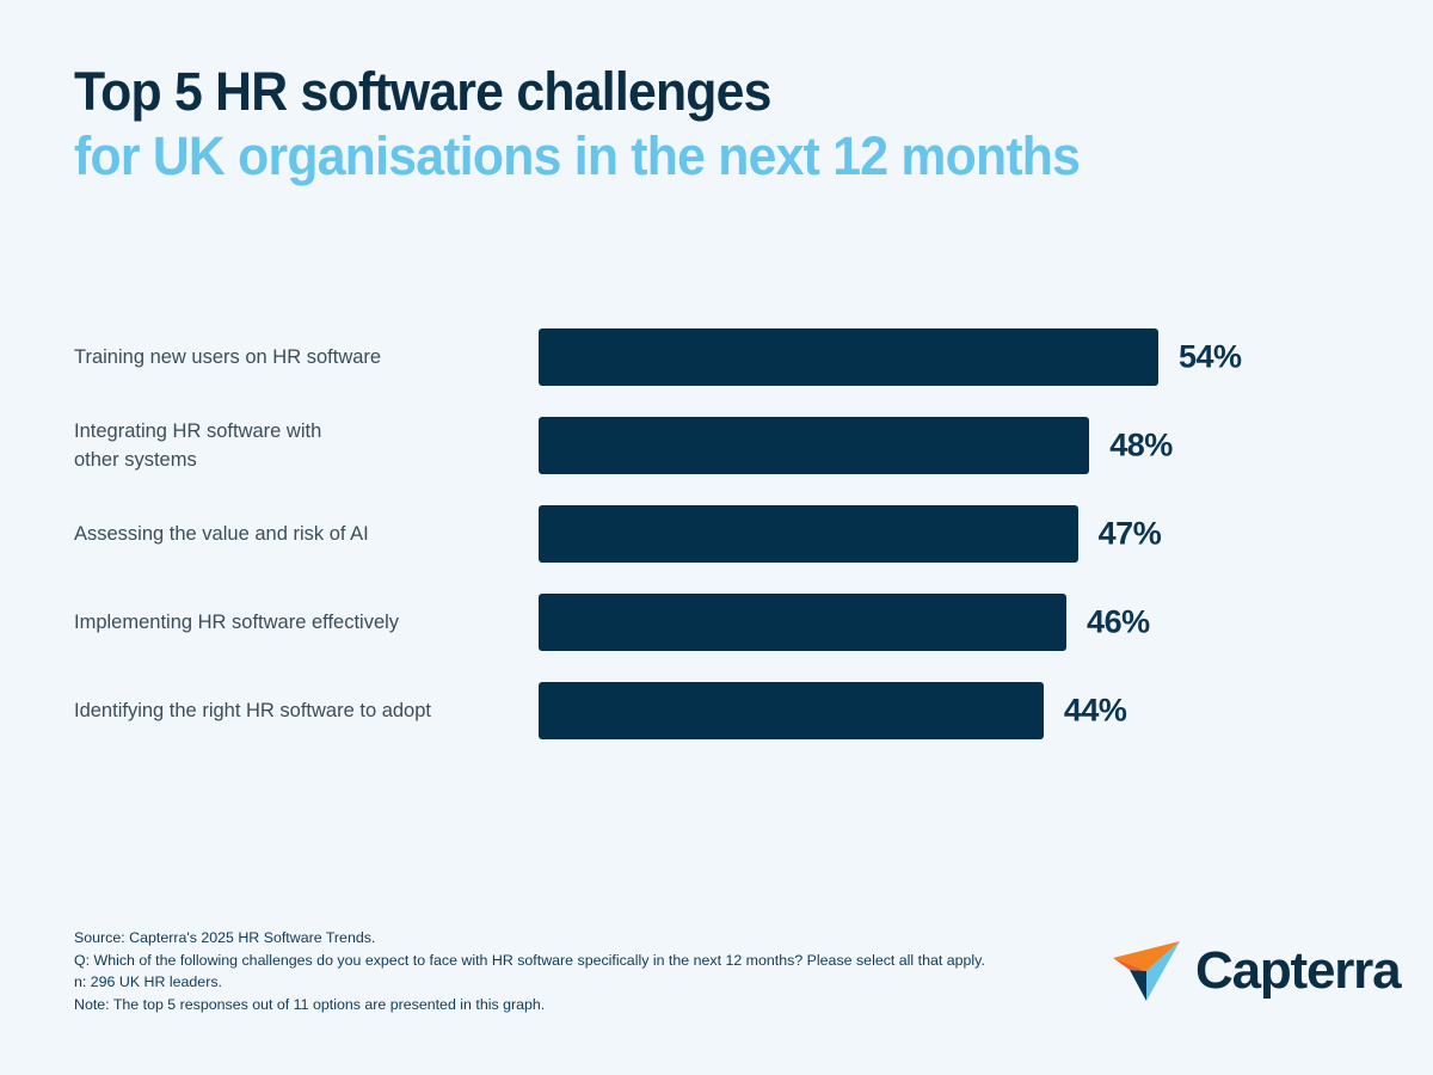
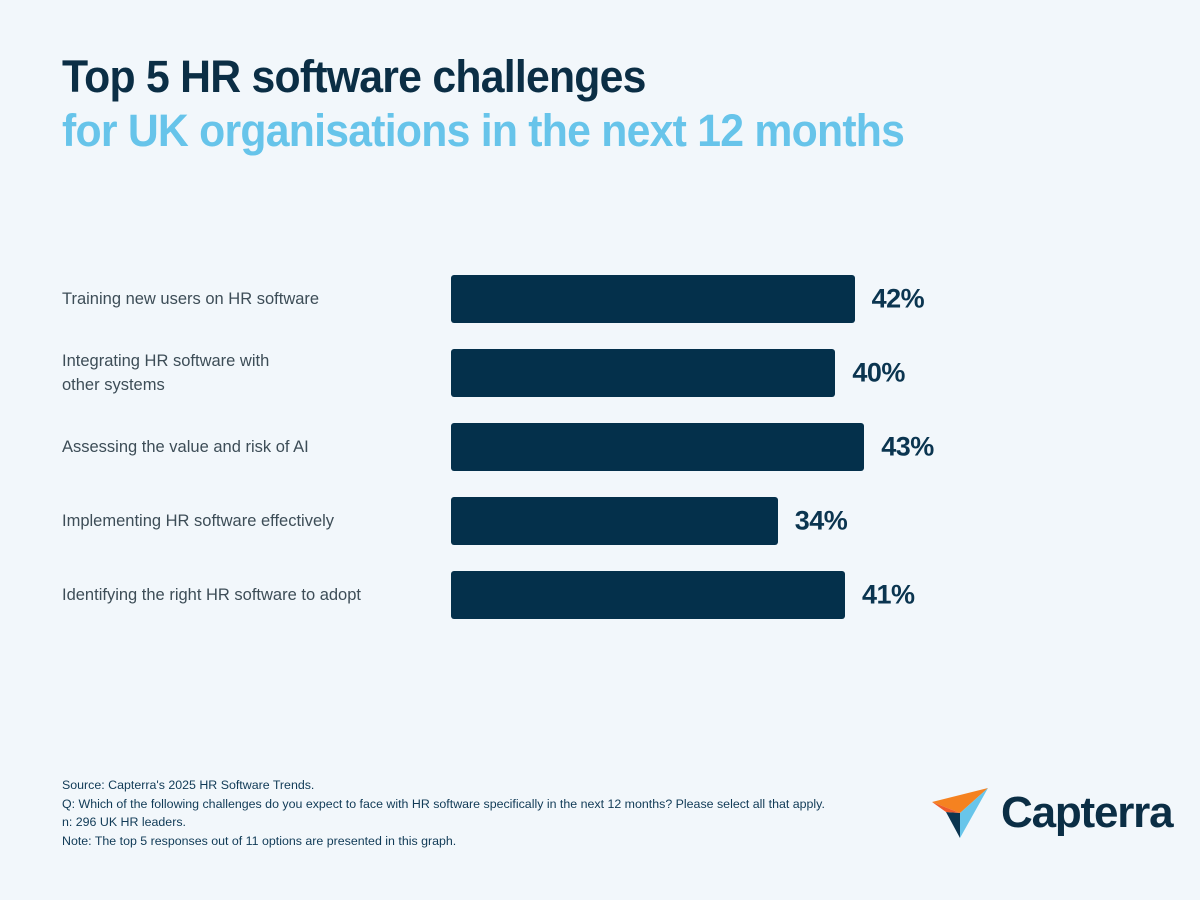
Training new users on HR software: 54% -> 42%
Integrating HR software with other systems: 48% -> 40%
Assessing the value and risk of AI: 47% -> 43%
Implementing HR software effectively: 46% -> 34%
Identifying the right HR software to adopt: 44% -> 41%
